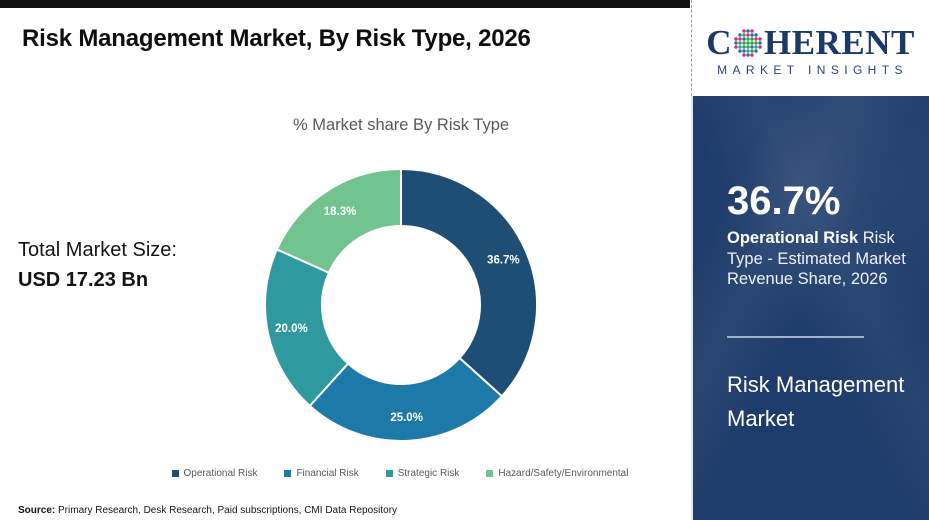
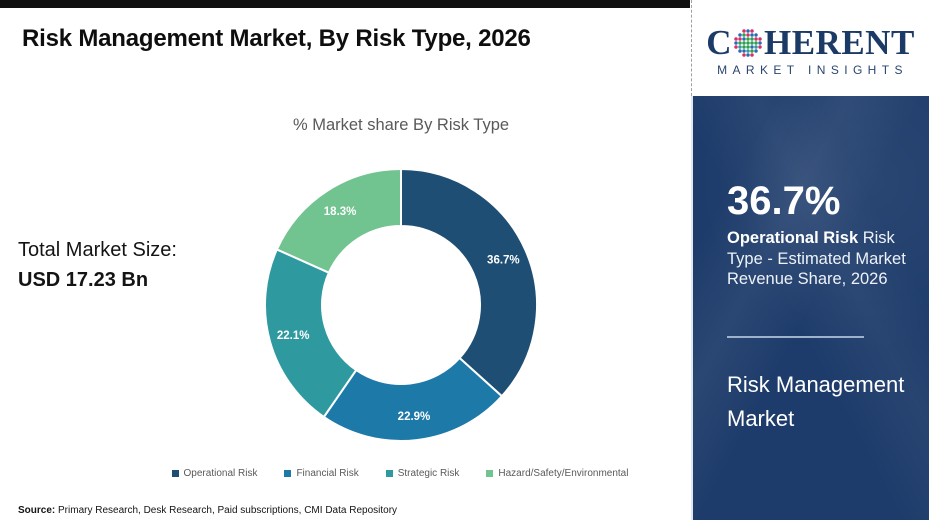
Financial Risk: 25.0% -> 22.9%
Strategic Risk: 20.0% -> 22.1%
